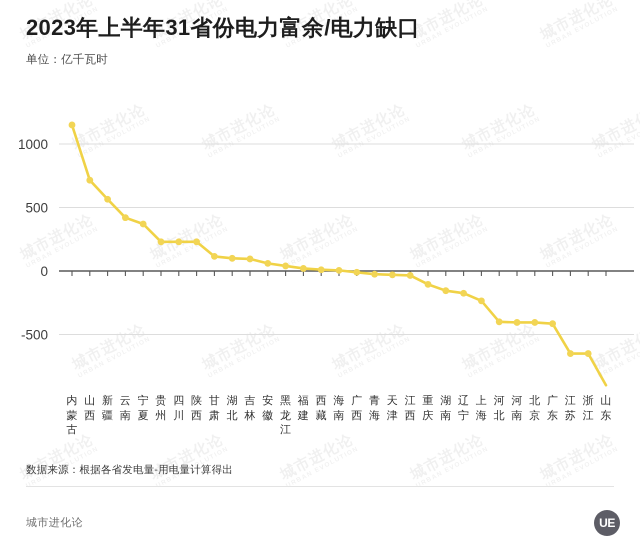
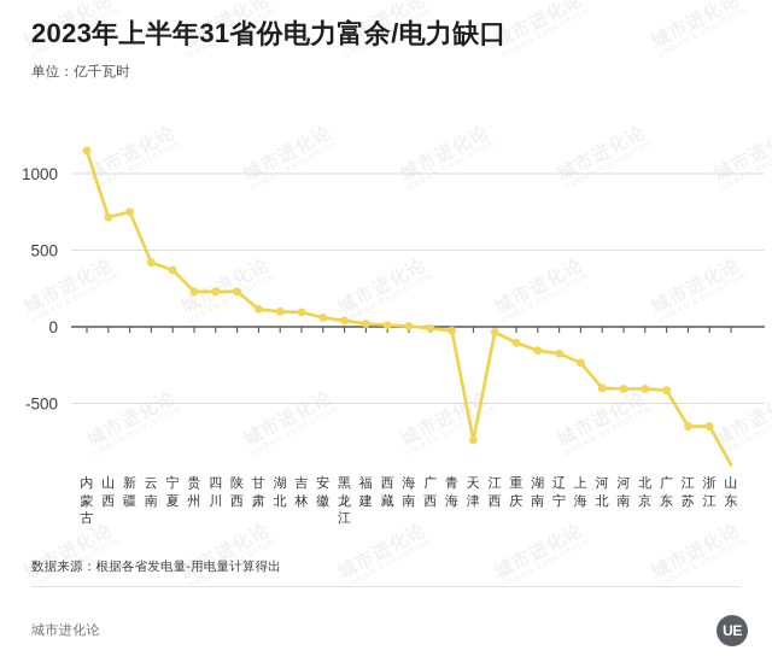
新疆: 560 -> 750
天津: -30 -> -740
